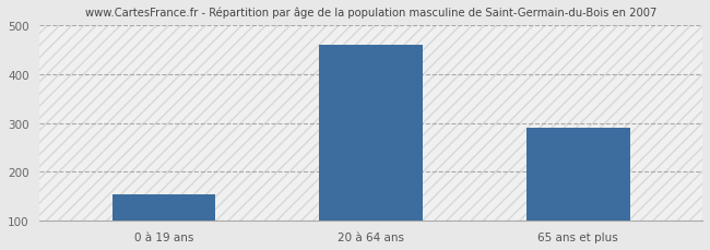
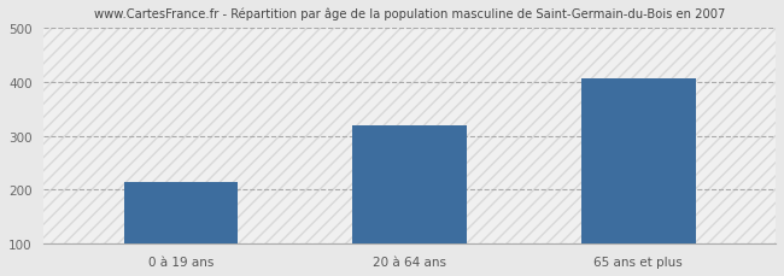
0 à 19 ans: 155 -> 215
20 à 64 ans: 460 -> 320
65 ans et plus: 290 -> 405
